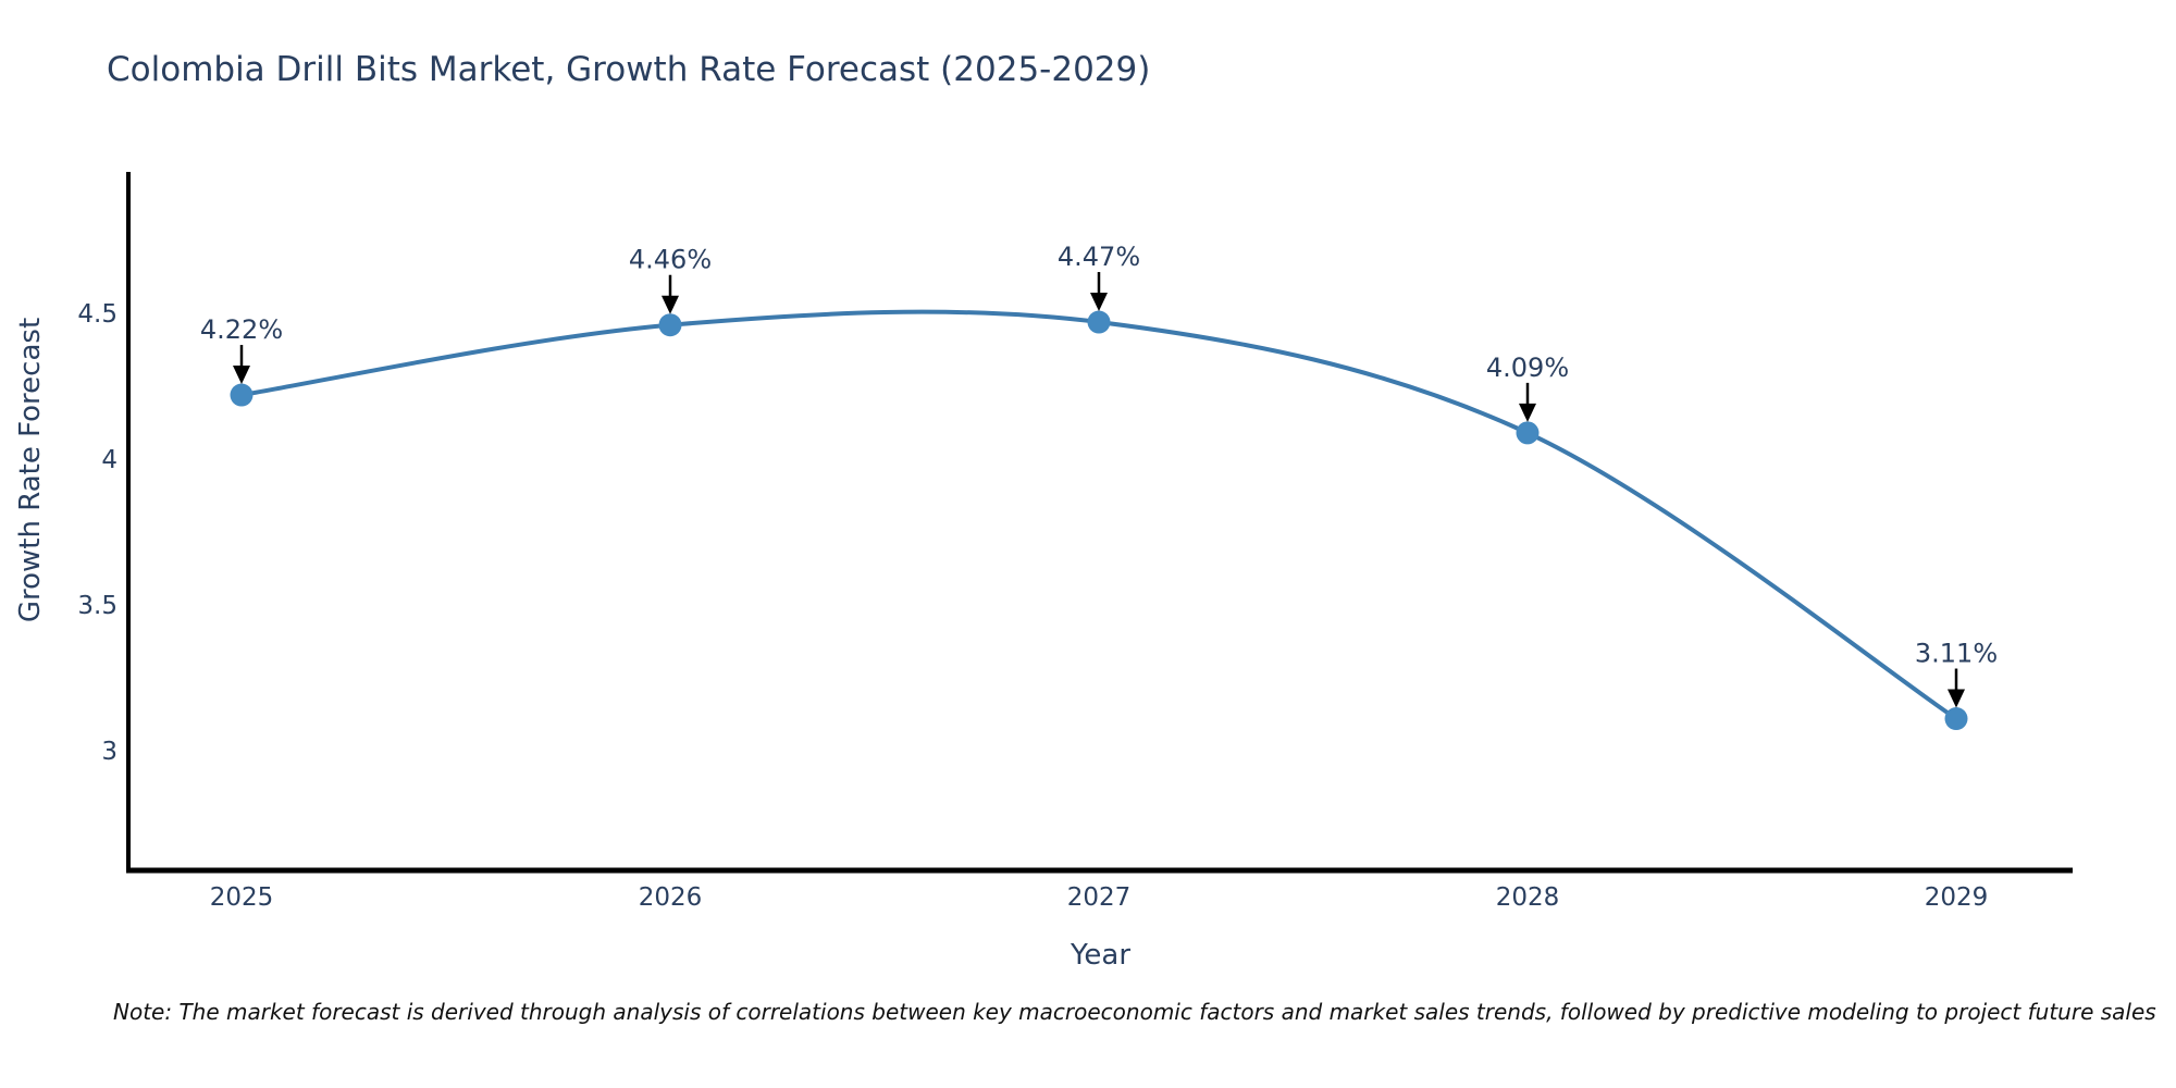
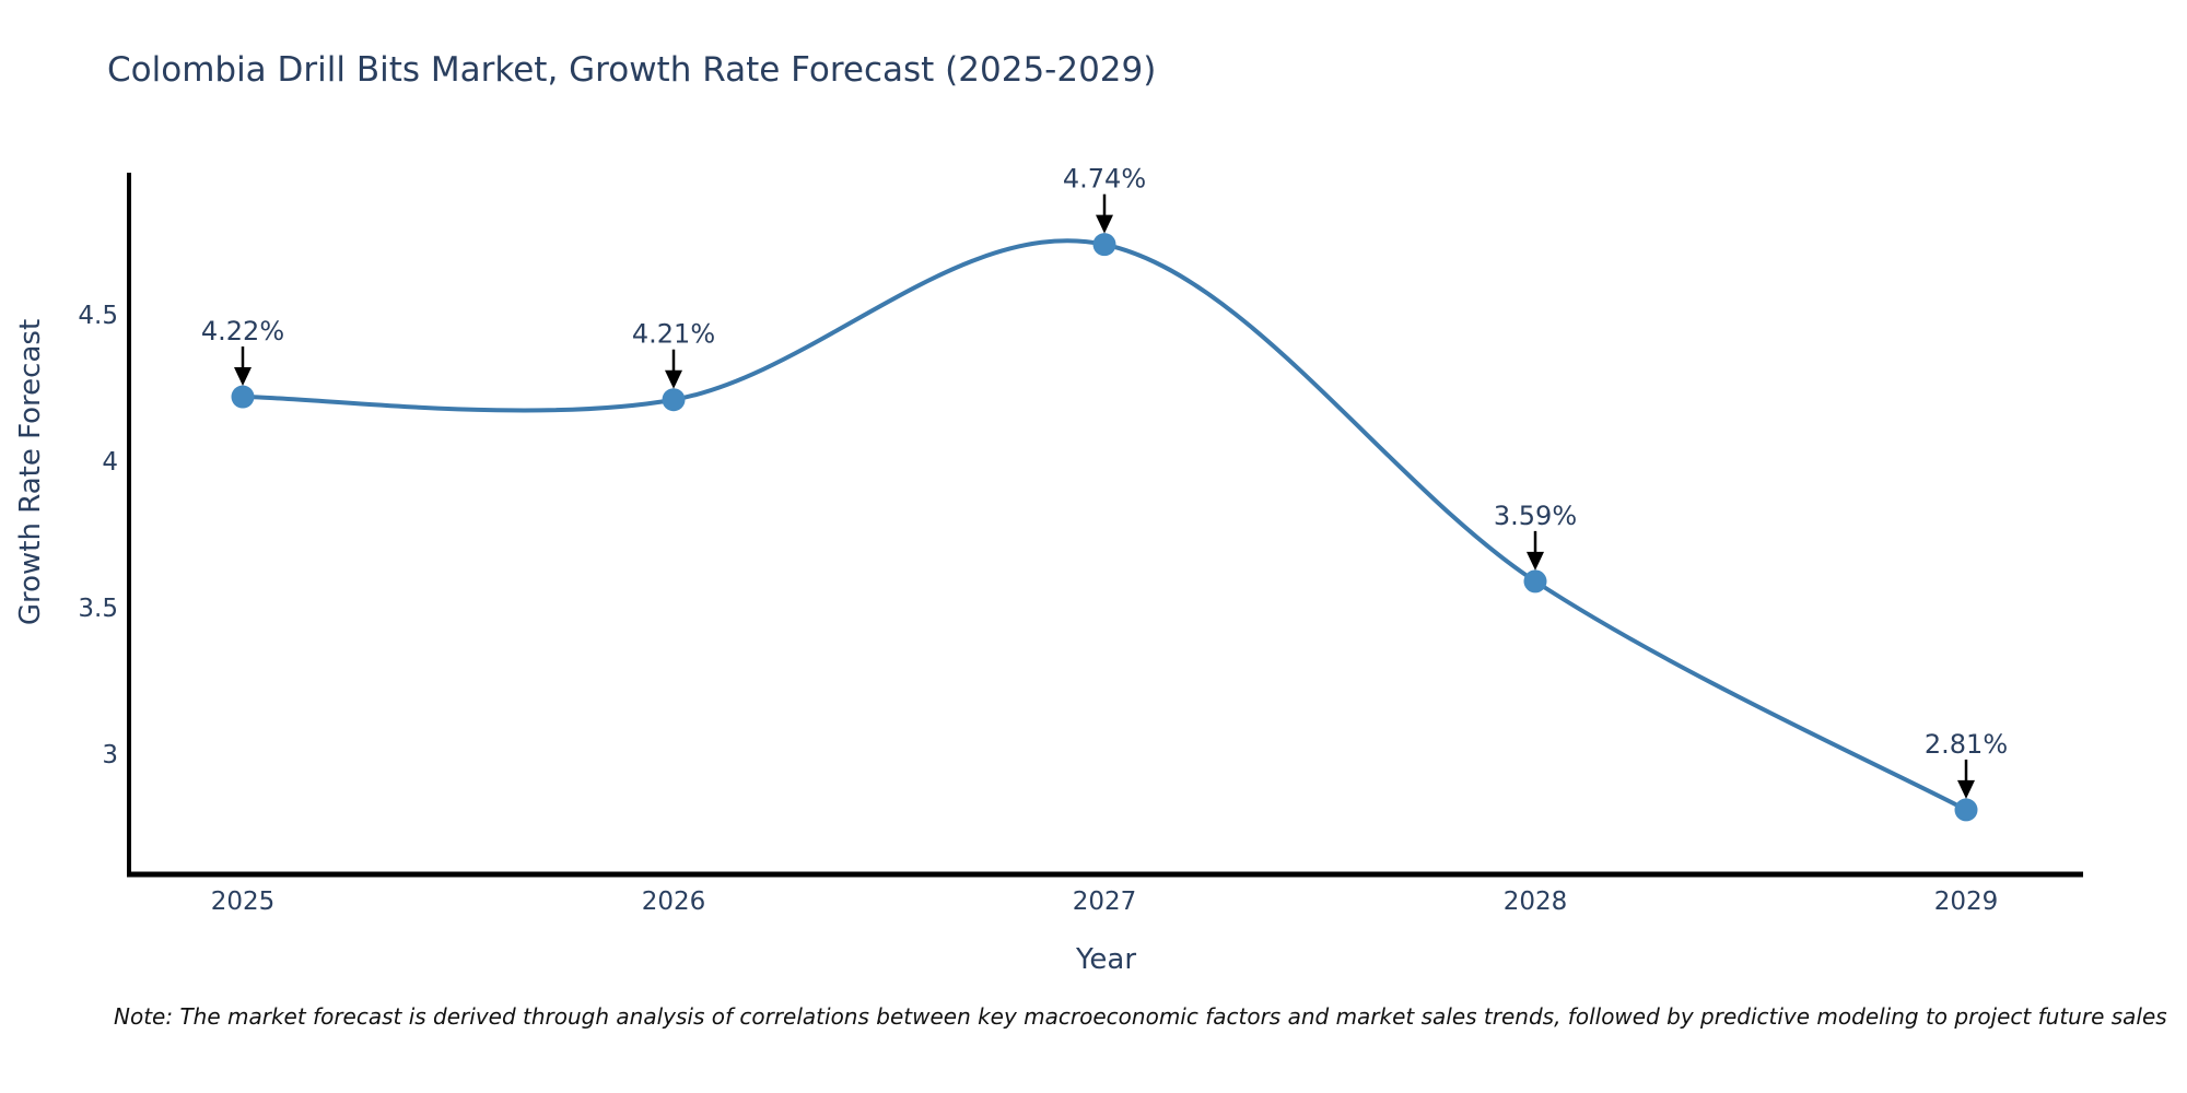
2026: 4.46% -> 4.21%
2027: 4.47% -> 4.74%
2028: 4.09% -> 3.59%
2029: 3.11% -> 2.81%
